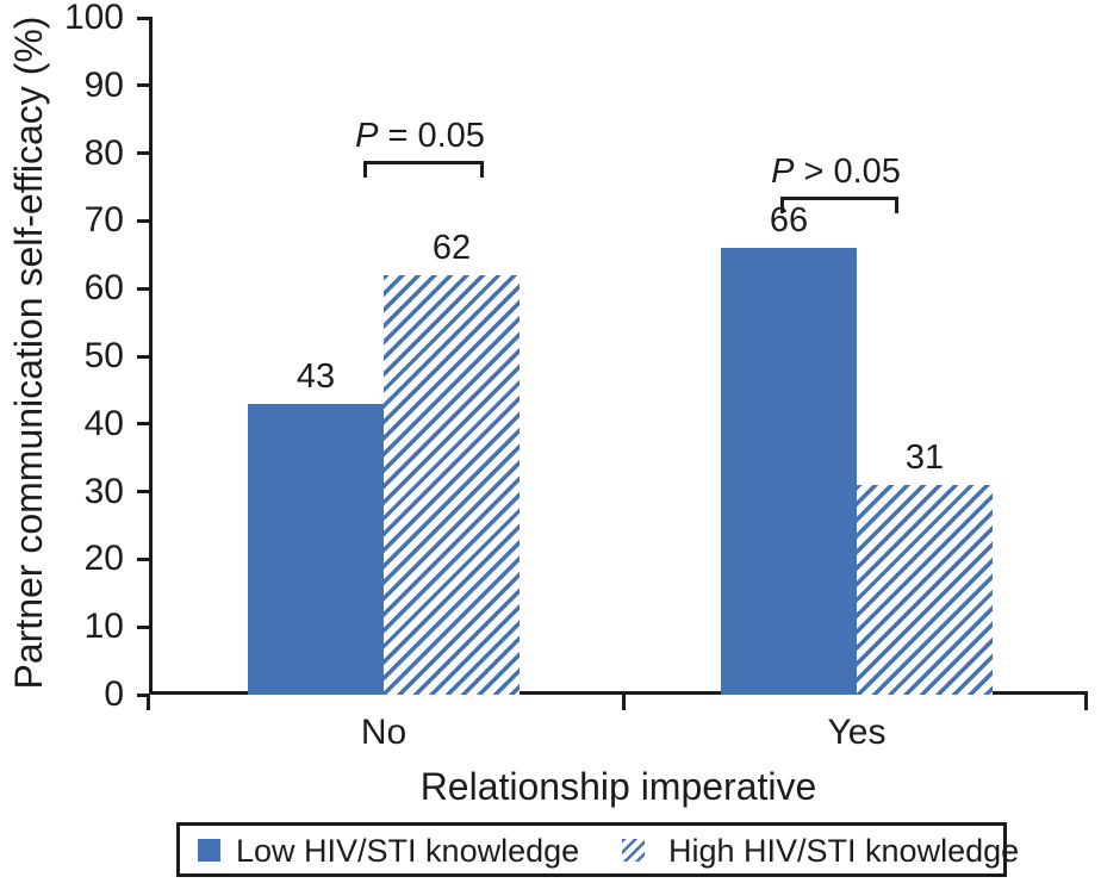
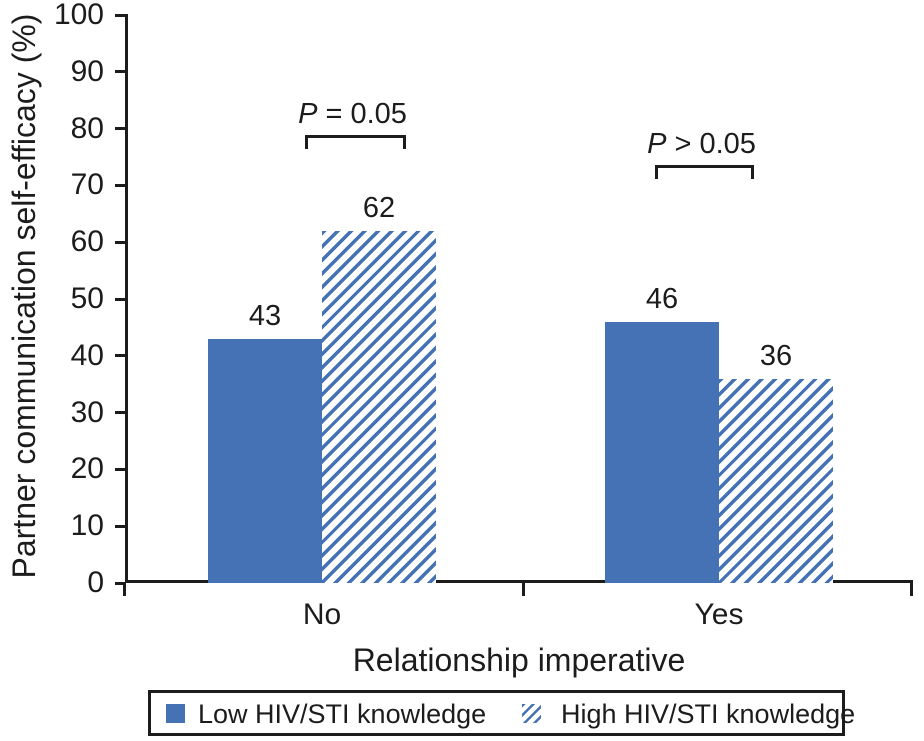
Low HIV/STI knowledge/Yes: 66 -> 46
High HIV/STI knowledge/Yes: 31 -> 36
